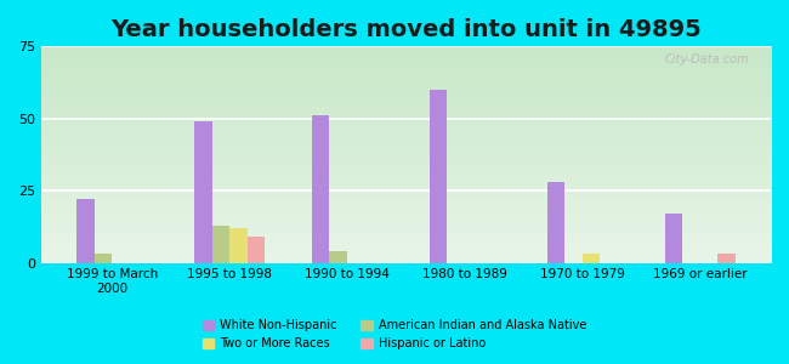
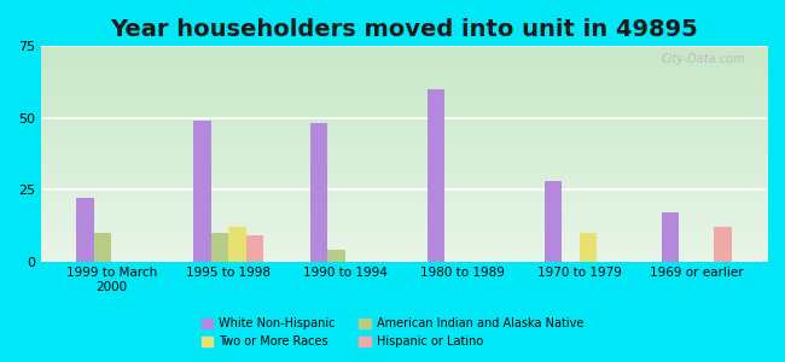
American Indian and Alaska Native/1999 to March 2000: 3 -> 10
American Indian and Alaska Native/1995 to 1998: 13 -> 10
White Non-Hispanic/1990 to 1994: 51 -> 48
Two or More Races/1970 to 1979: 3 -> 10
Hispanic or Latino/1969 or earlier: 3 -> 12
